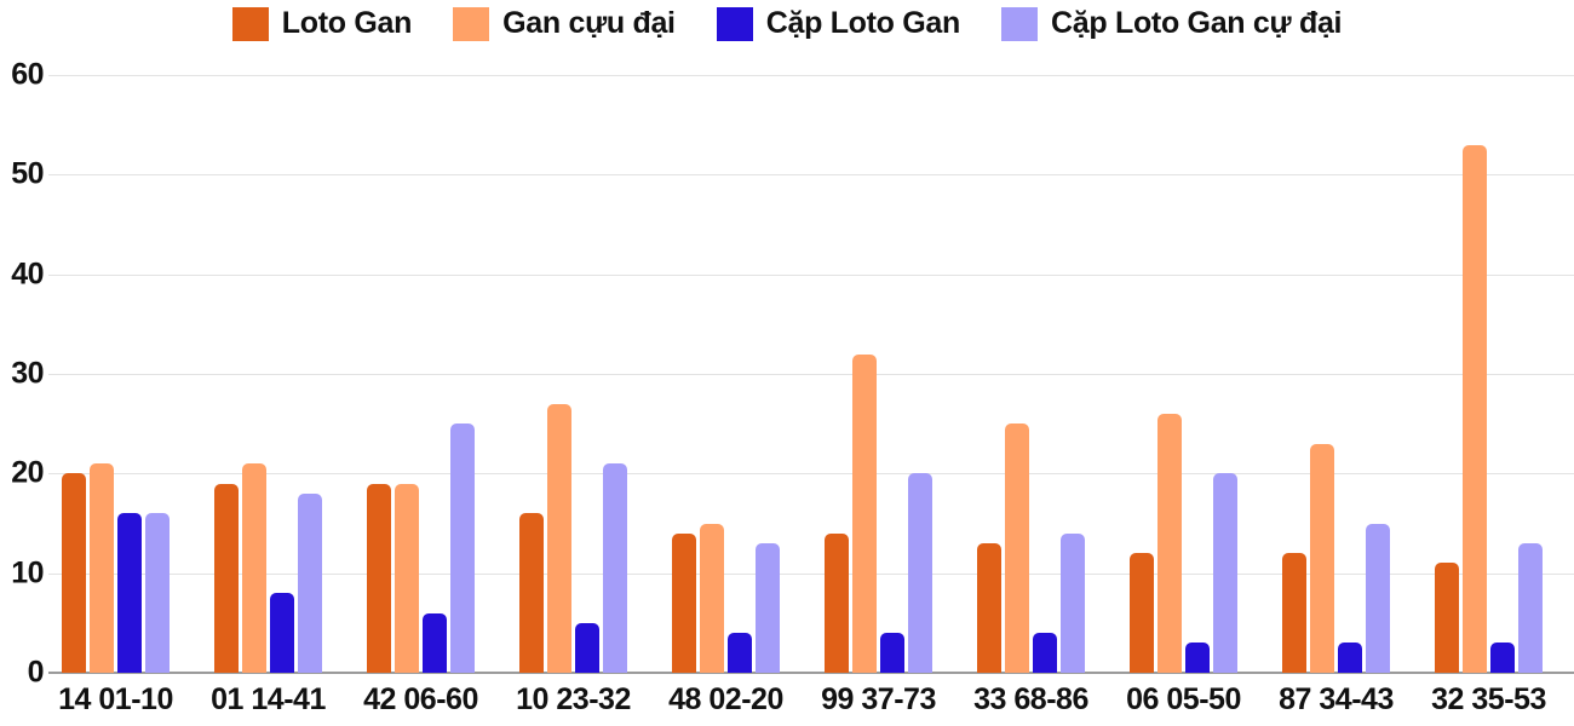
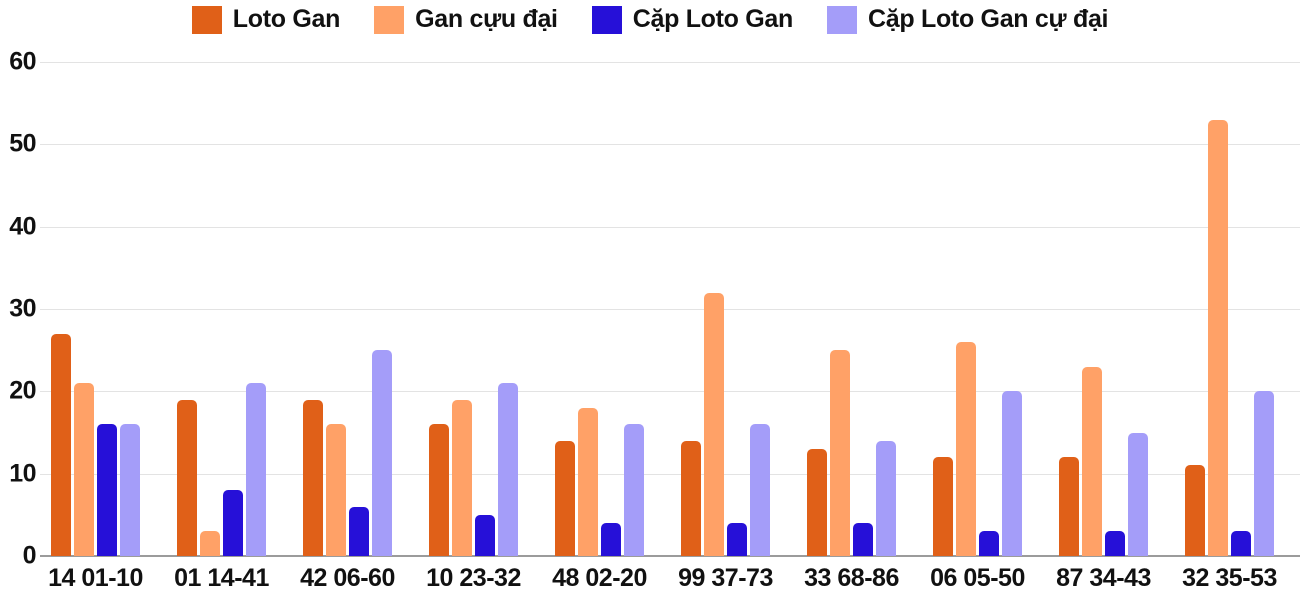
Loto Gan/14 01-10: 20 -> 27
Gan cựu đại/01 14-41: 21 -> 3
Cặp Loto Gan cự đại/01 14-41: 18 -> 21
Gan cựu đại/42 06-60: 19 -> 16
Gan cựu đại/10 23-32: 27 -> 19
Gan cựu đại/48 02-20: 15 -> 18
Cặp Loto Gan cự đại/48 02-20: 13 -> 16
Cặp Loto Gan cự đại/99 37-73: 20 -> 16
Cặp Loto Gan cự đại/32 35-53: 13 -> 20
